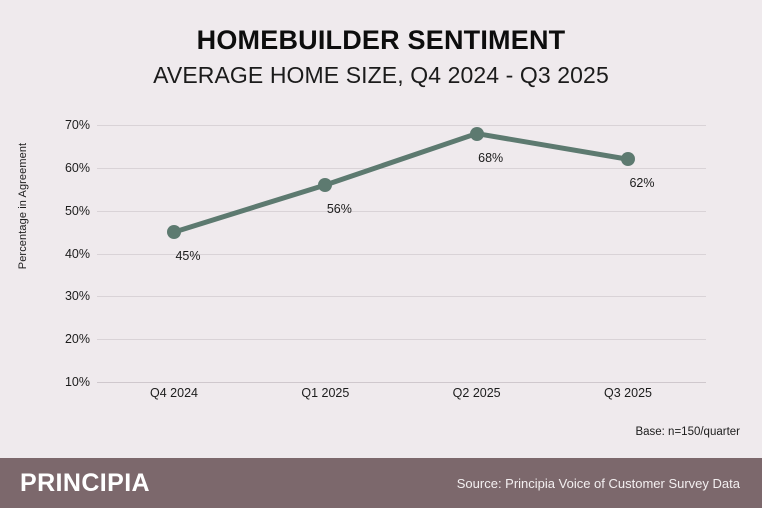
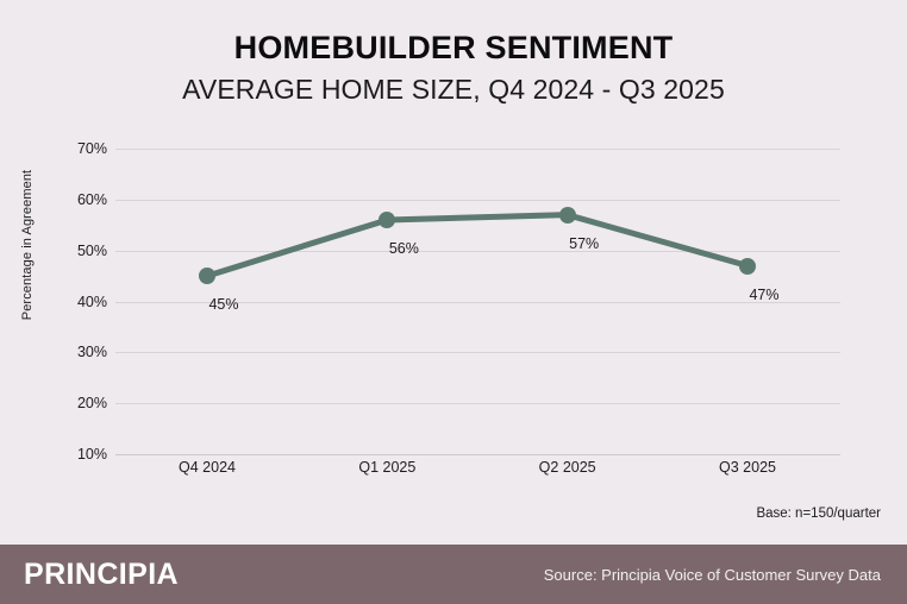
Q2 2025: 68% -> 57%
Q3 2025: 62% -> 47%
